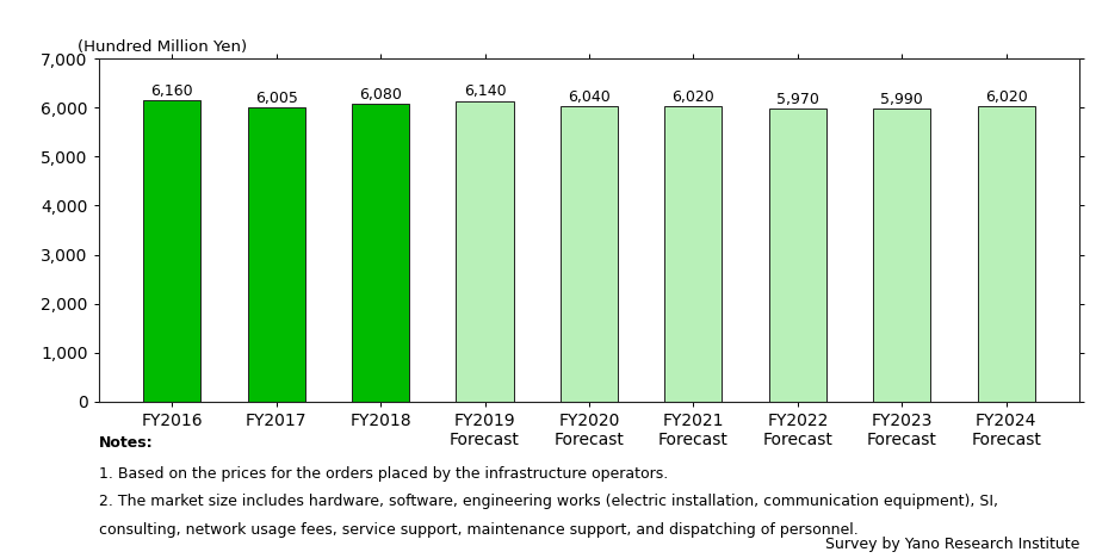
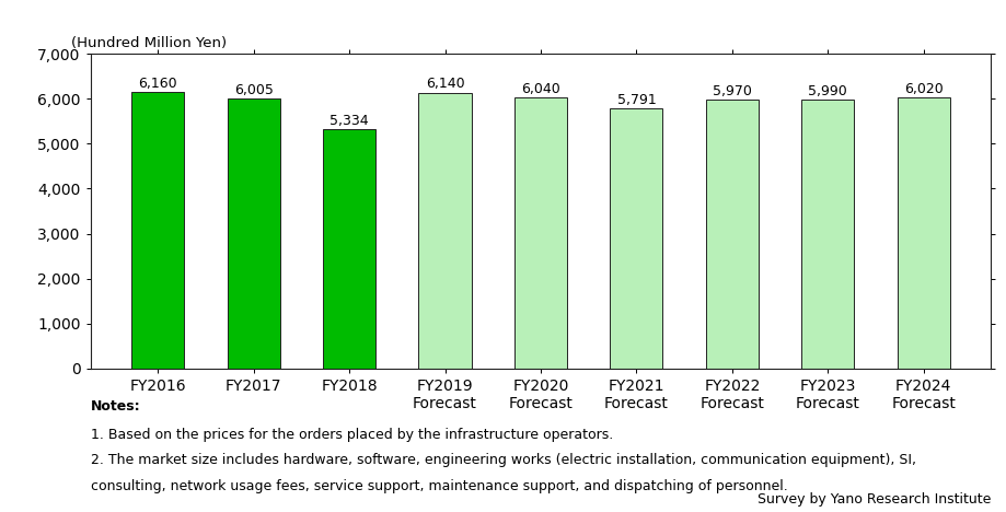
FY2018: 6,080 -> 5,334
FY2021 Forecast: 6,020 -> 5,791
